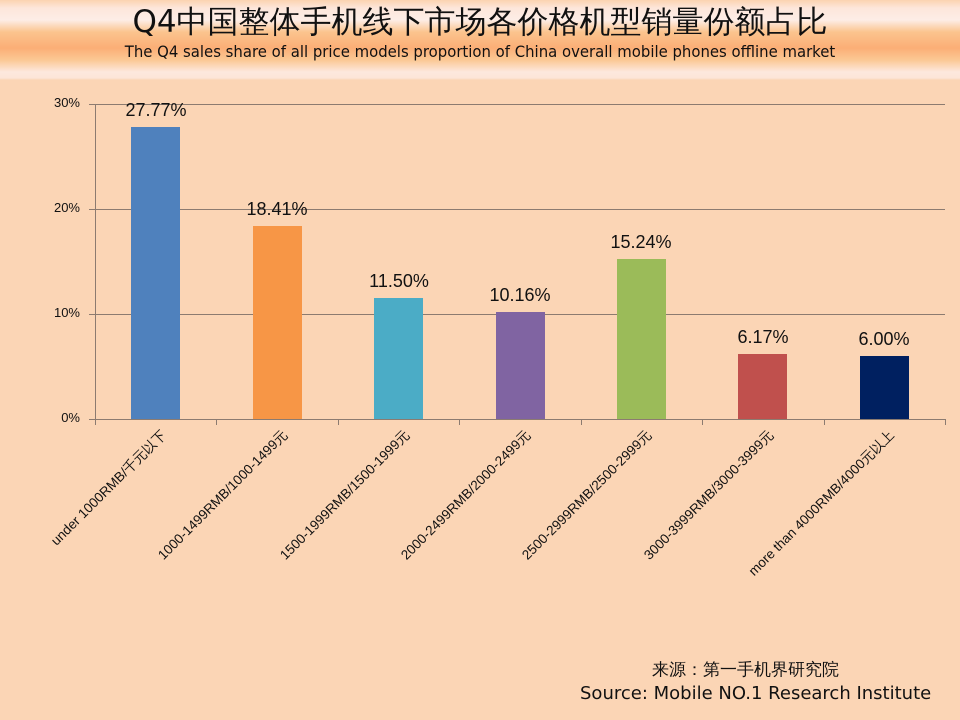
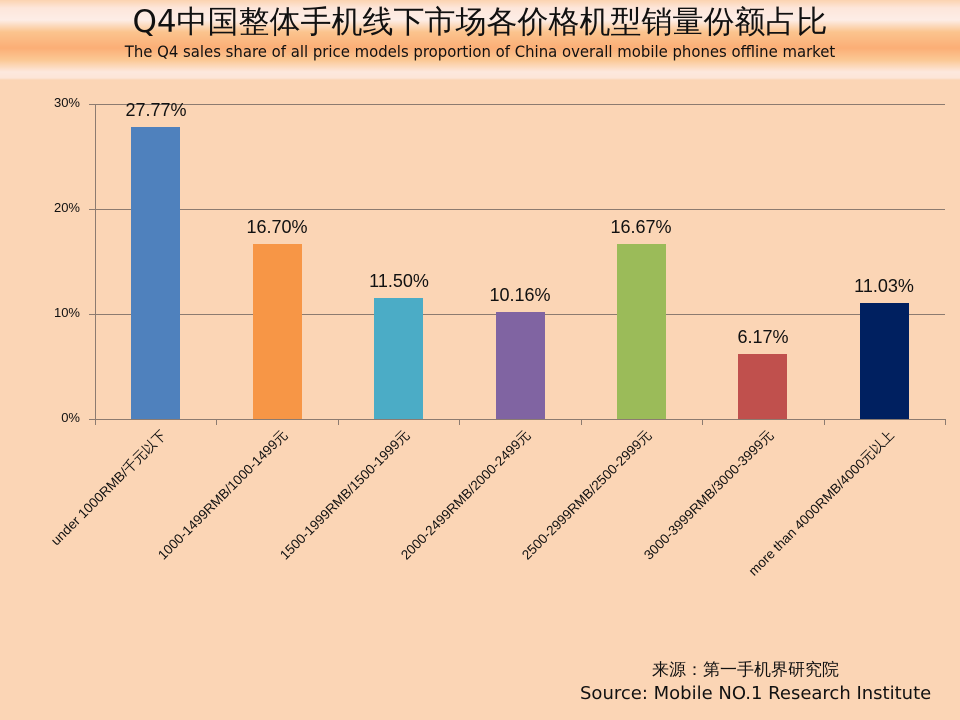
1000-1499RMB/1000-1499元: 18.41% -> 16.70%
2500-2999RMB/2500-2999元: 15.24% -> 16.67%
more than 4000RMB/4000元以上: 6.00% -> 11.03%
